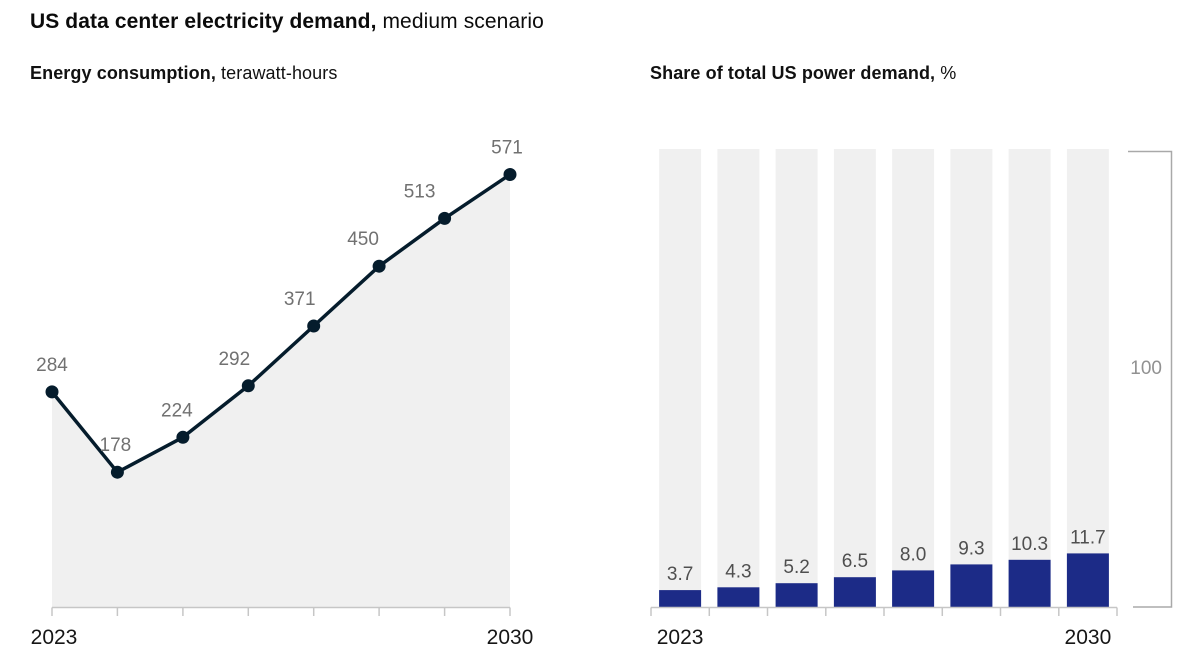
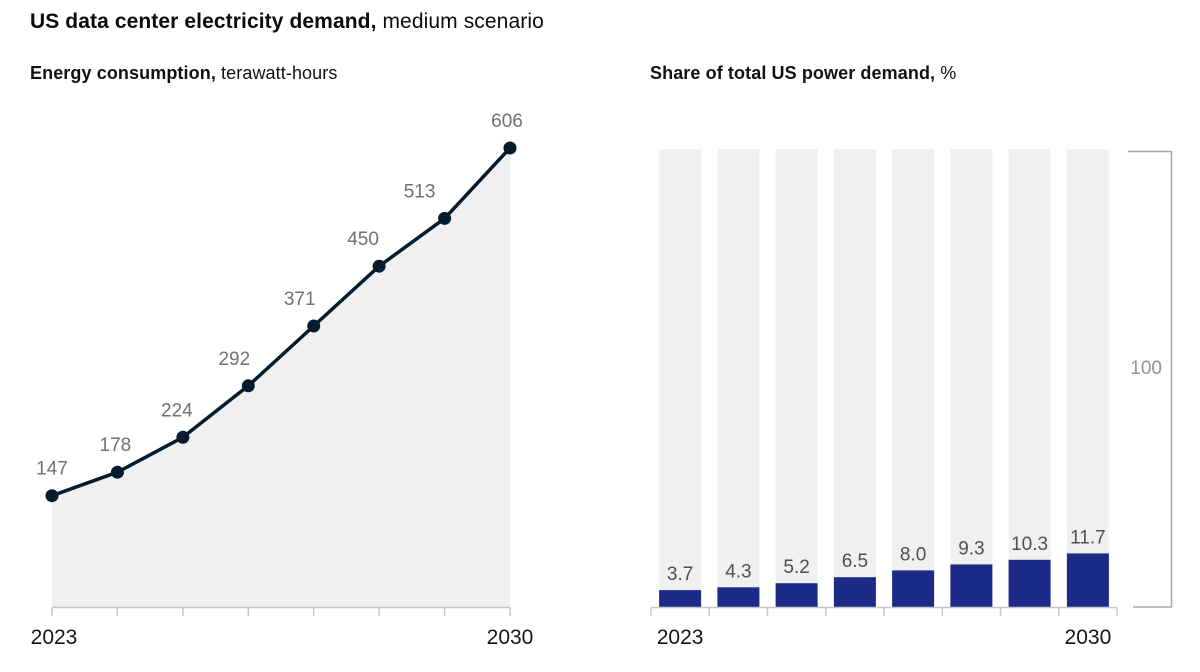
Energy consumption, terawatt-hours/2023: 284 -> 147
Energy consumption, terawatt-hours/2030: 571 -> 606
